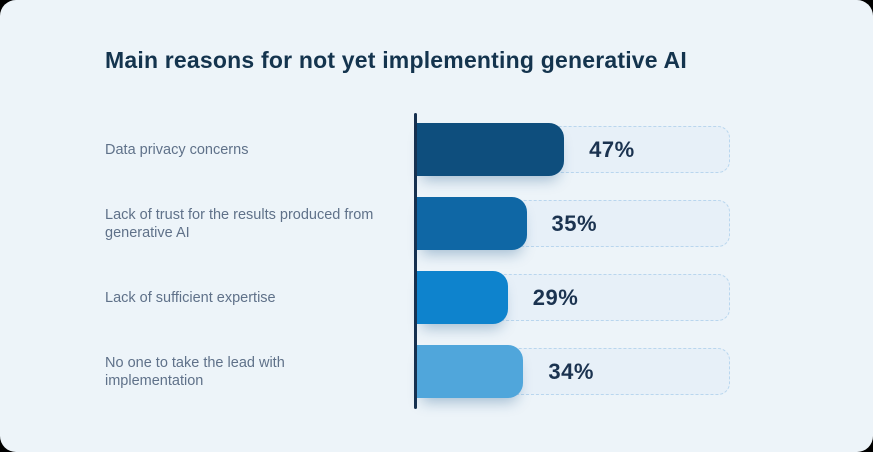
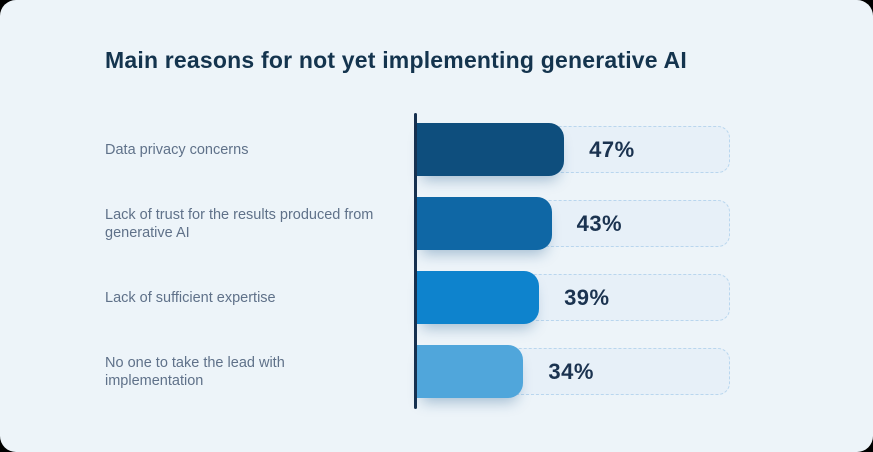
Lack of trust for the results produced from generative AI: 35% -> 43%
Lack of sufficient expertise: 29% -> 39%
